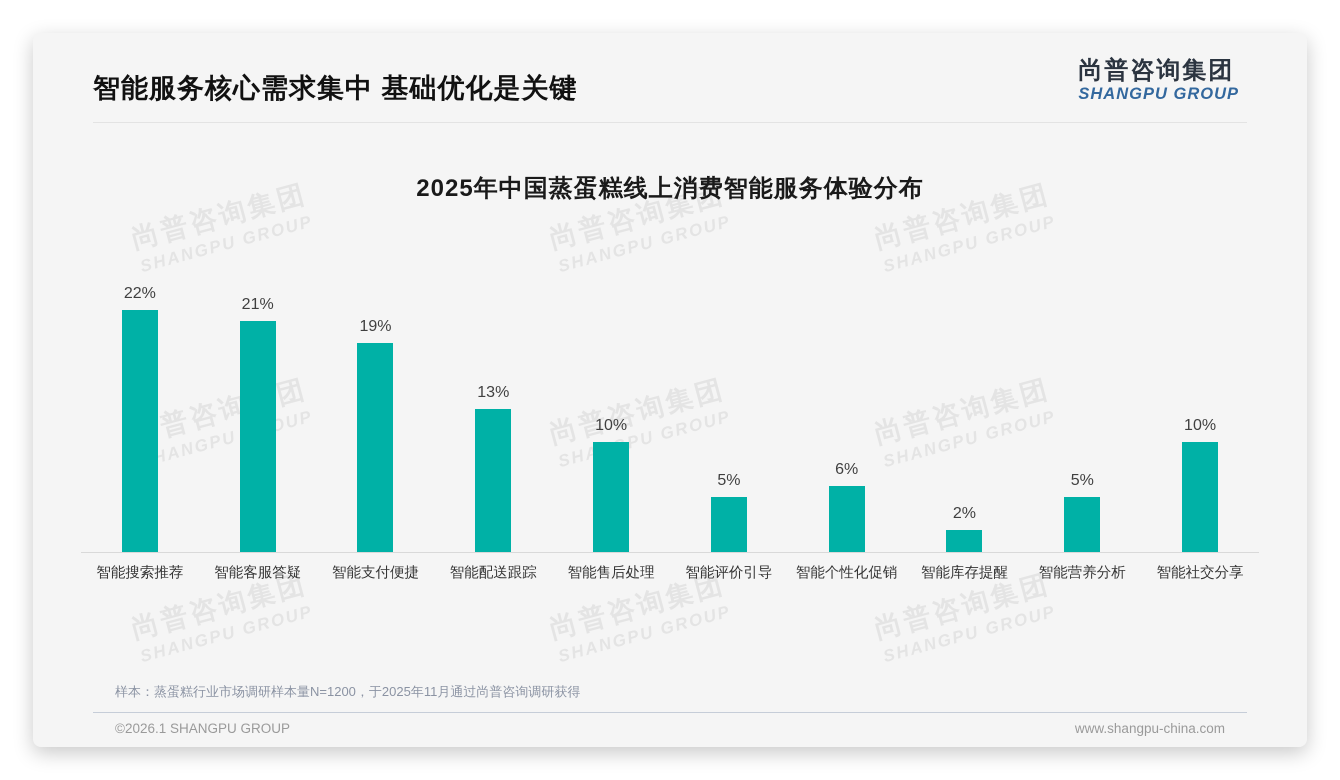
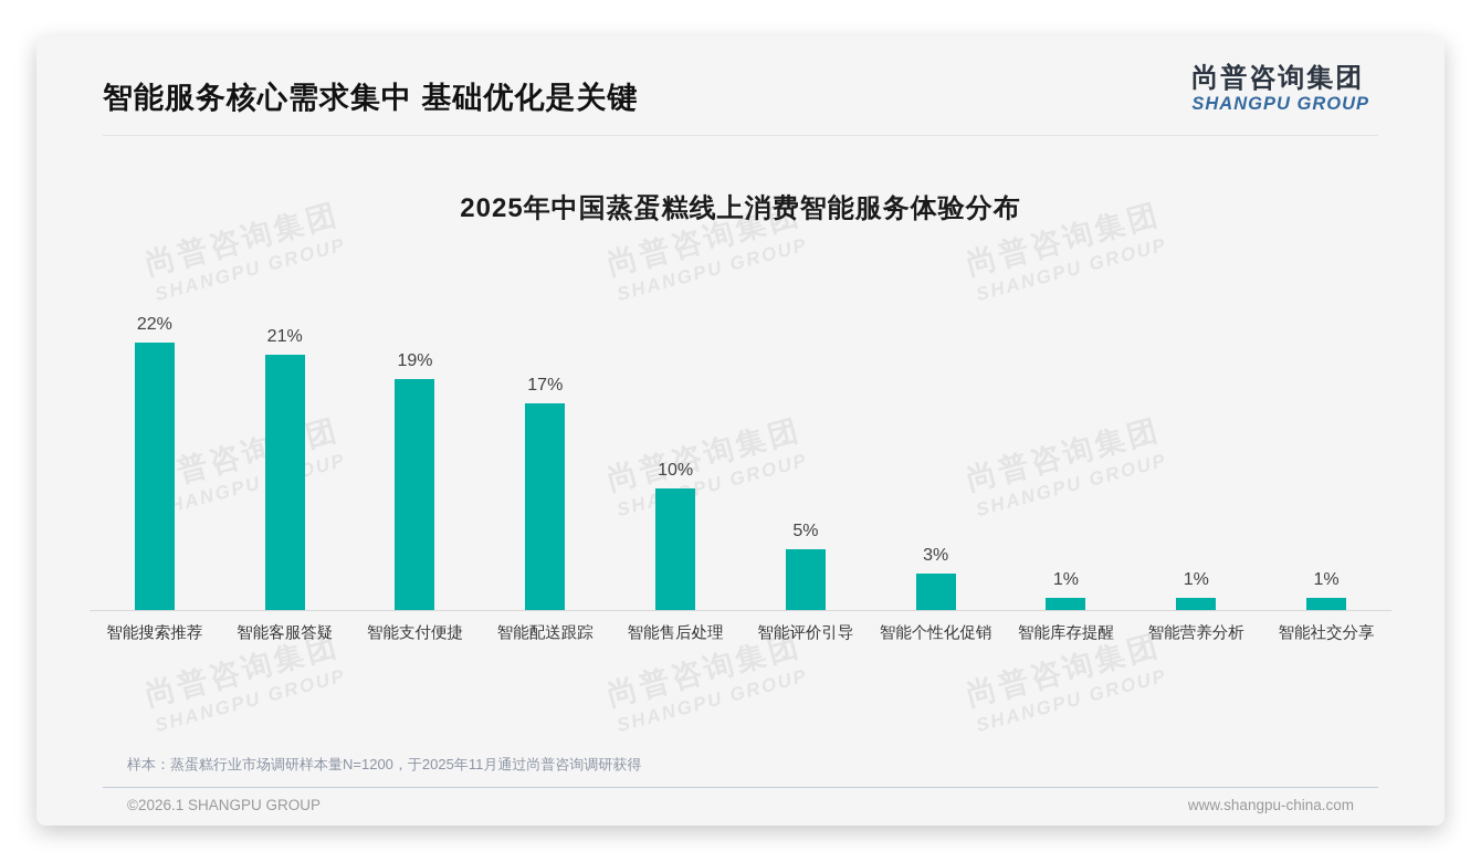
智能配送跟踪: 13% -> 17%
智能个性化促销: 6% -> 3%
智能库存提醒: 2% -> 1%
智能营养分析: 5% -> 1%
智能社交分享: 10% -> 1%
